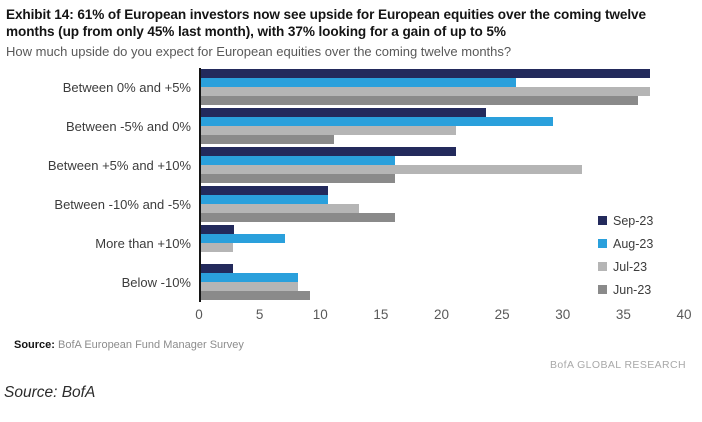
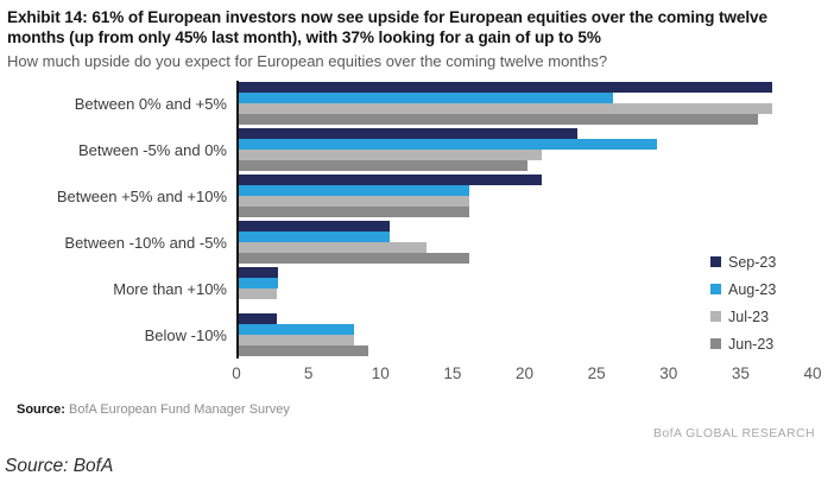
Jun-23/Between -5% and 0%: 11 -> 20
Jul-23/Between +5% and +10%: 31.4 -> 16.0
Aug-23/More than +10%: 6.9 -> 2.7
